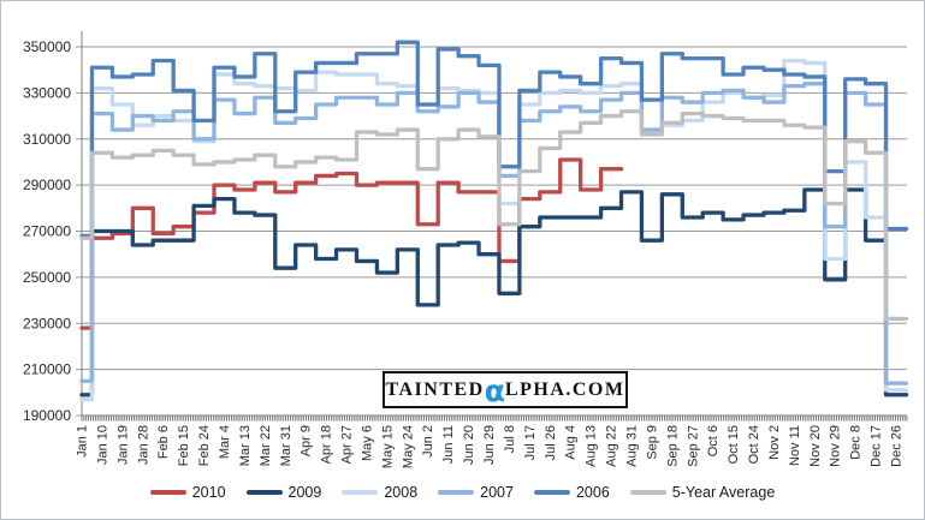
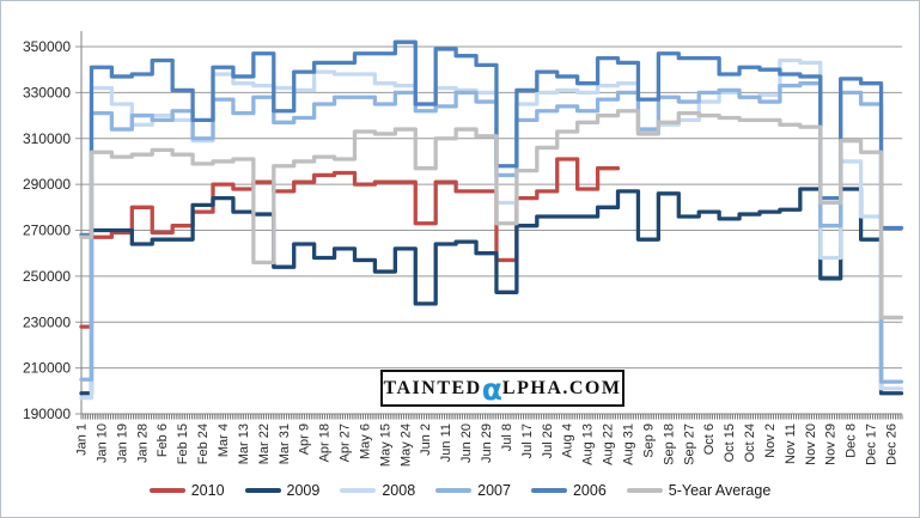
5-Year Average/Mar 22: 303000 -> 256000
2006/Nov 29: 296000 -> 284000
